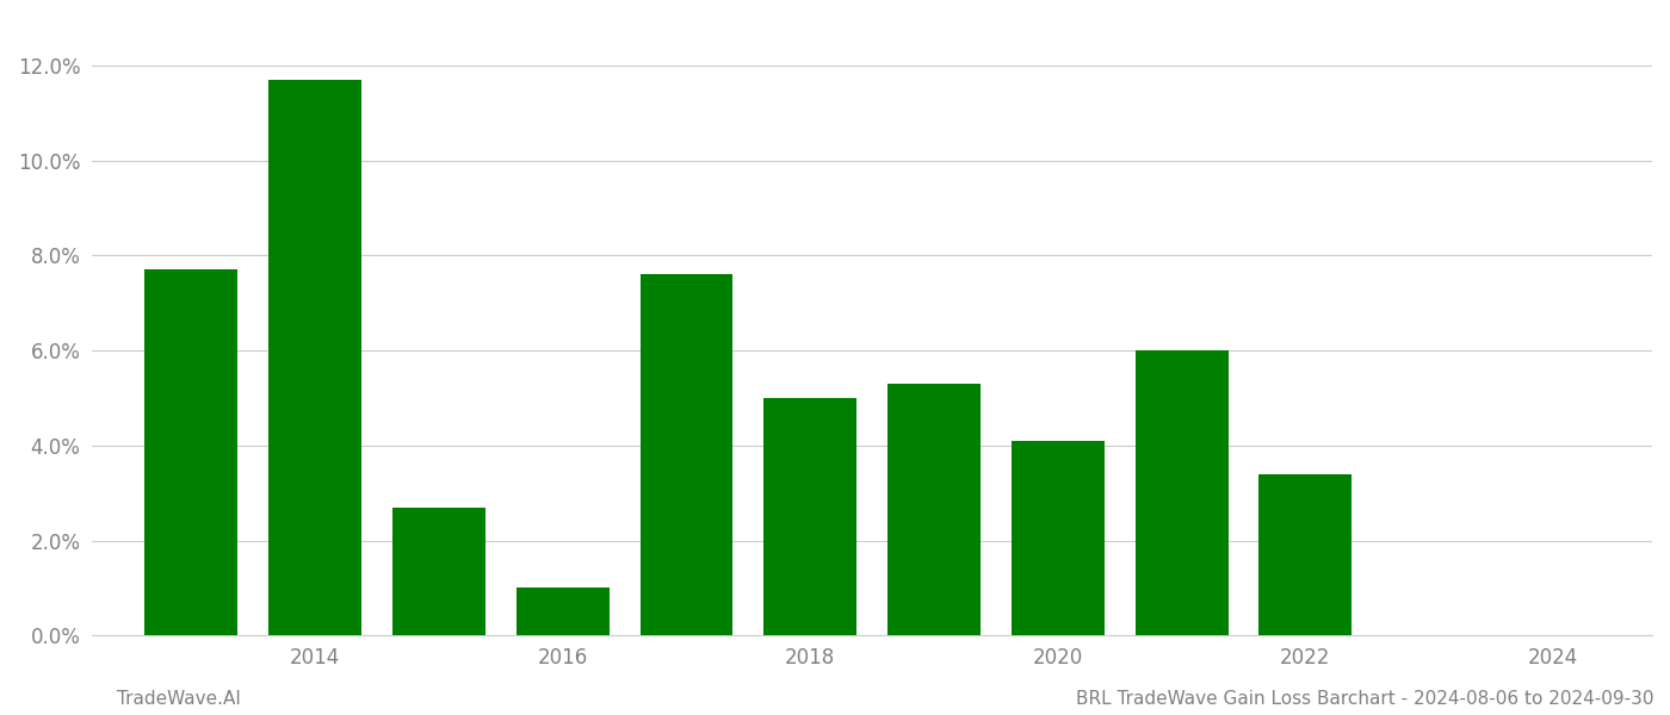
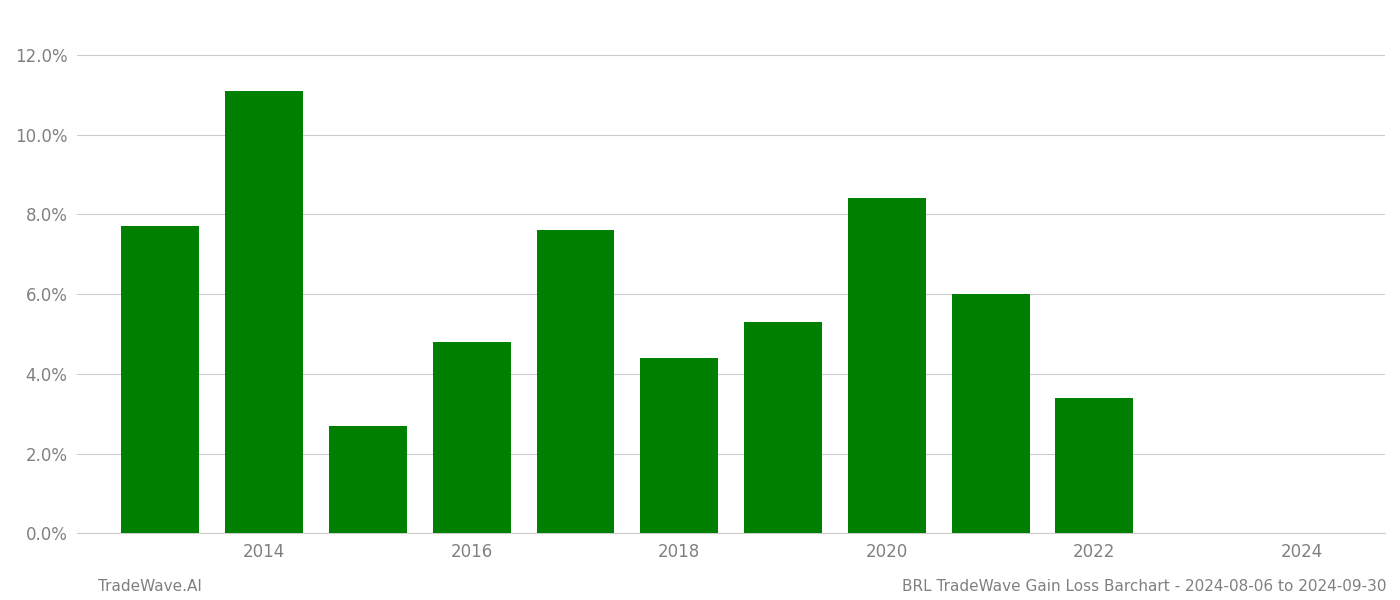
2014: 11.7% -> 11.1%
2016: 1.0% -> 4.8%
2018: 5.0% -> 4.4%
2020: 4.1% -> 8.4%
